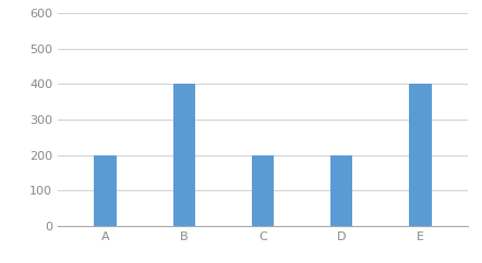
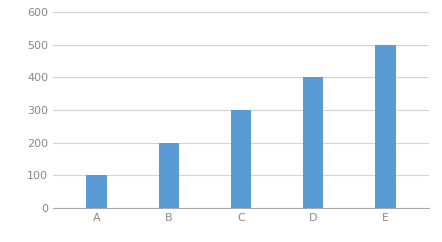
A: 200 -> 100
B: 400 -> 200
C: 200 -> 300
D: 200 -> 400
E: 400 -> 500
